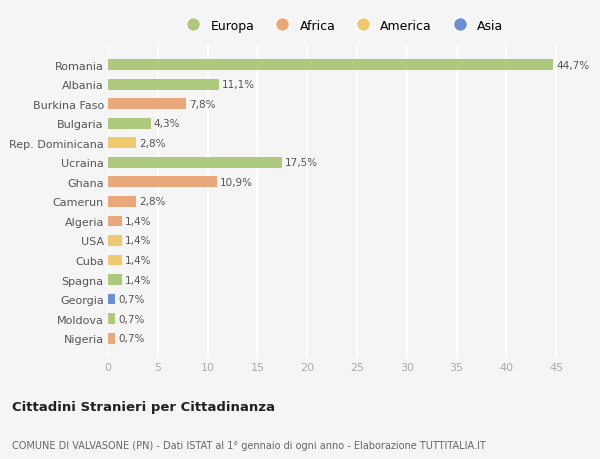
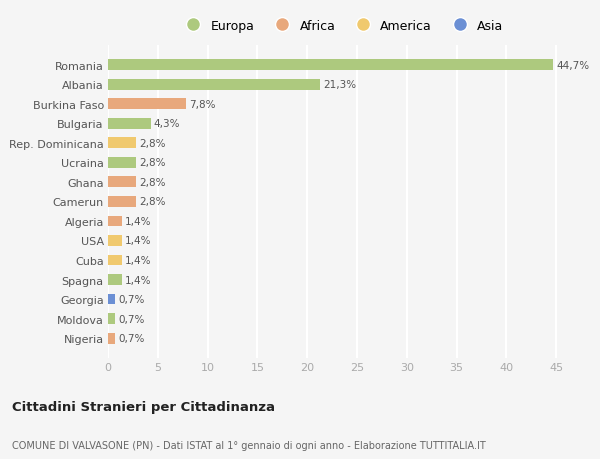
Albania: 11,1% -> 21,3%
Ucraina: 17,5% -> 2,8%
Ghana: 10,9% -> 2,8%
